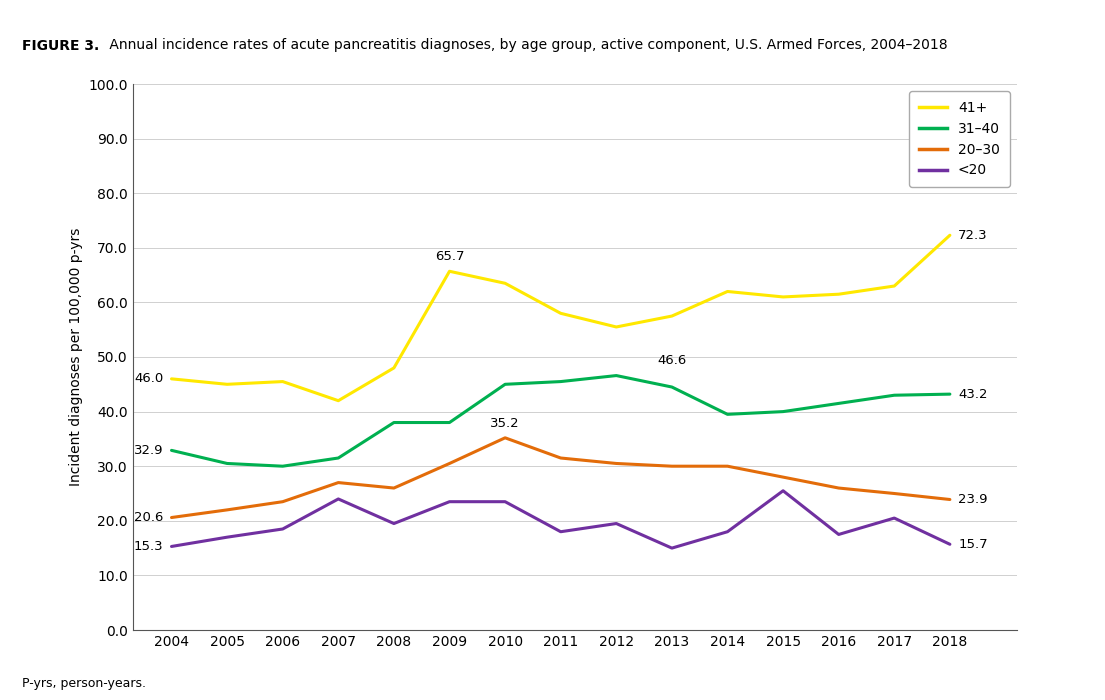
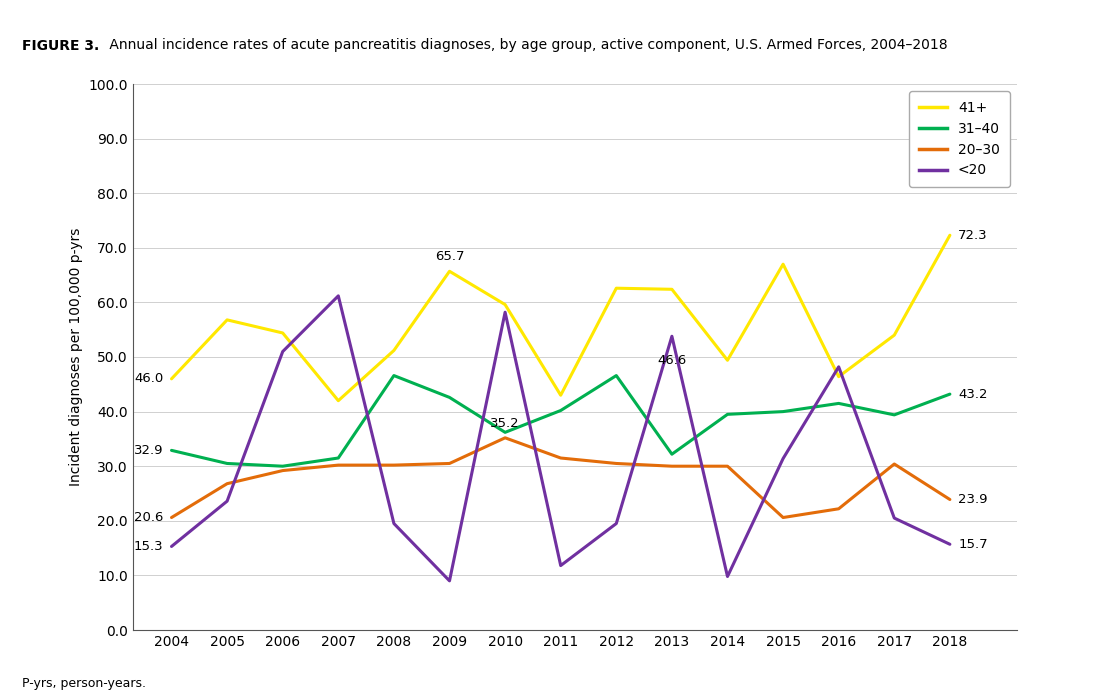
41+/2005: 45.0 -> 56.8
20–30/2005: 22.0 -> 26.8
<20/2005: 17.0 -> 23.6
41+/2006: 45.5 -> 54.4
20–30/2006: 23.5 -> 29.2
<20/2006: 18.5 -> 51.0
20–30/2007: 27.0 -> 30.2
<20/2007: 24.0 -> 61.2
41+/2008: 48.0 -> 51.2
31–40/2008: 38.0 -> 46.6
20–30/2008: 26.0 -> 30.2
31–40/2009: 38.0 -> 42.6
<20/2009: 23.5 -> 9.0
41+/2010: 63.5 -> 59.6
31–40/2010: 45.0 -> 36.2
<20/2010: 23.5 -> 58.2
41+/2011: 58.0 -> 43.0
31–40/2011: 45.5 -> 40.2
<20/2011: 18.0 -> 11.8
41+/2012: 55.5 -> 62.6
41+/2013: 57.5 -> 62.4
31–40/2013: 44.5 -> 32.2
<20/2013: 15.0 -> 53.8
41+/2014: 62.0 -> 49.4
<20/2014: 18.0 -> 9.8
41+/2015: 61.0 -> 67.0
20–30/2015: 28.0 -> 20.6
<20/2015: 25.5 -> 31.4
41+/2016: 61.5 -> 46.4
20–30/2016: 26.0 -> 22.2
<20/2016: 17.5 -> 48.2
41+/2017: 63.0 -> 54.0
31–40/2017: 43.0 -> 39.4
20–30/2017: 25.0 -> 30.4
